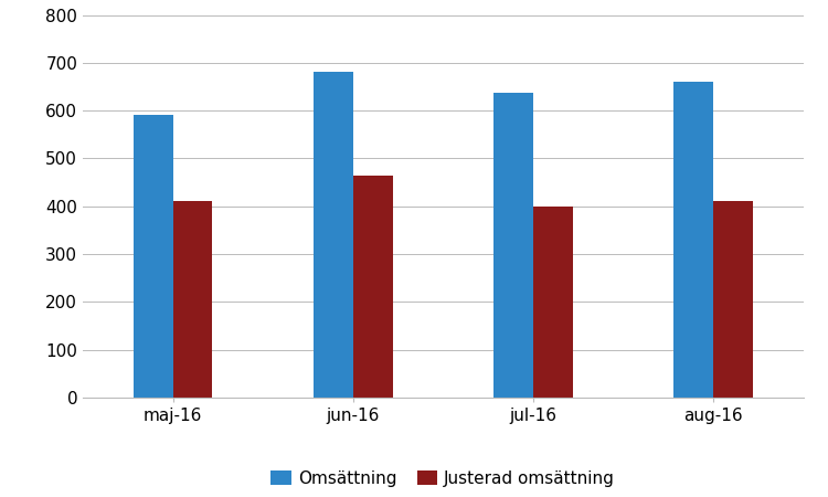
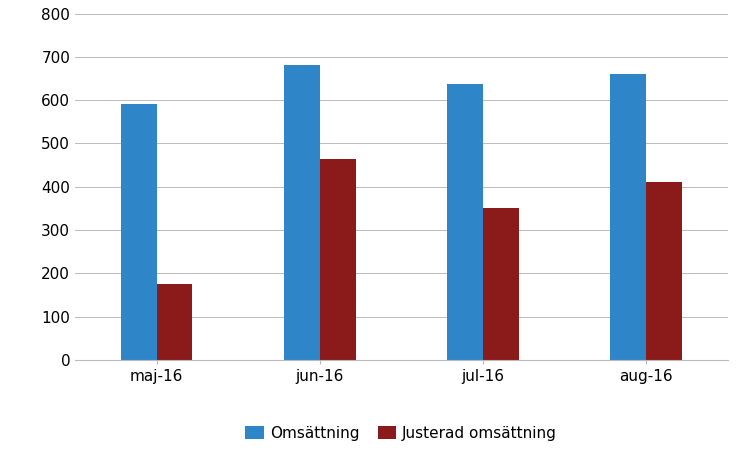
Justerad omsättning/maj-16: 410 -> 175
Justerad omsättning/jul-16: 400 -> 350
